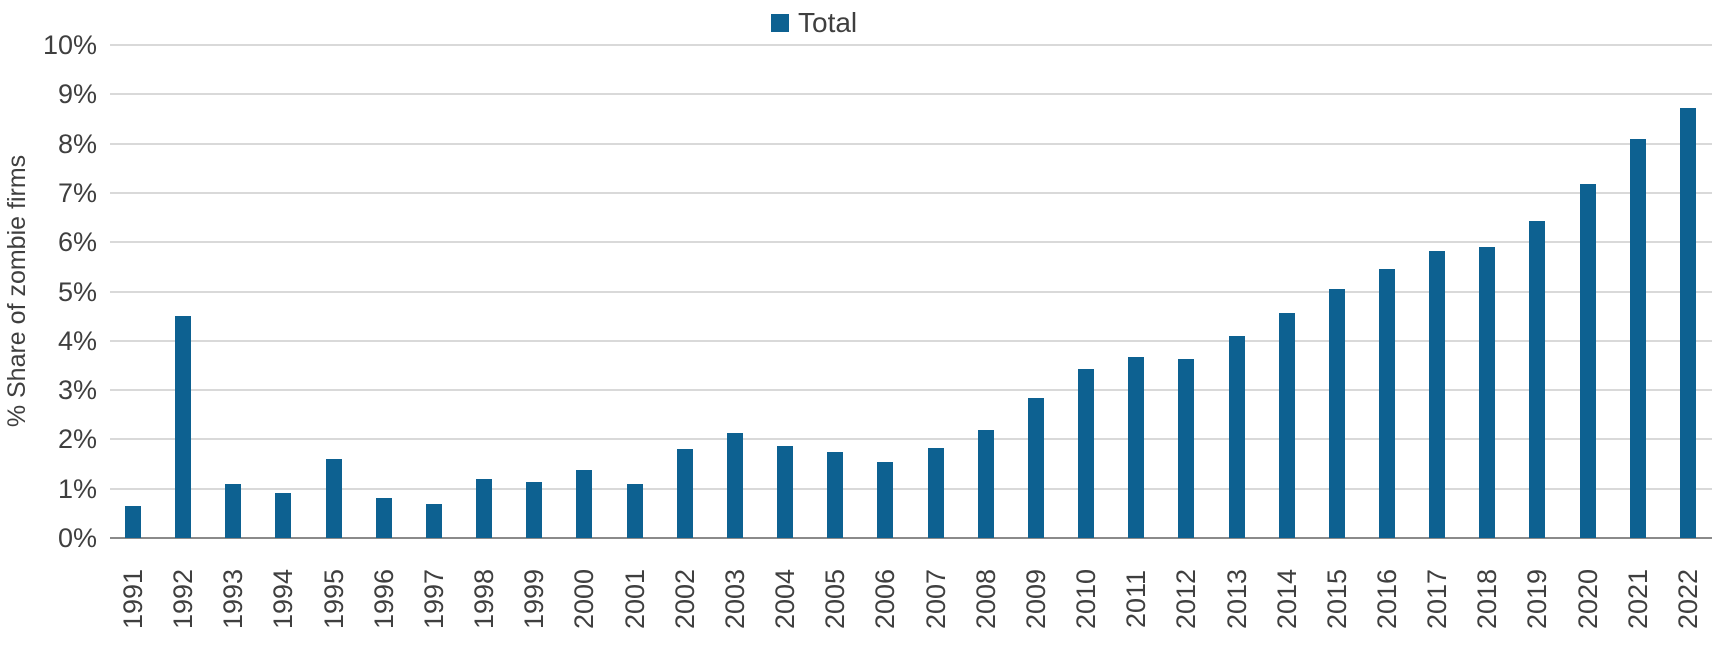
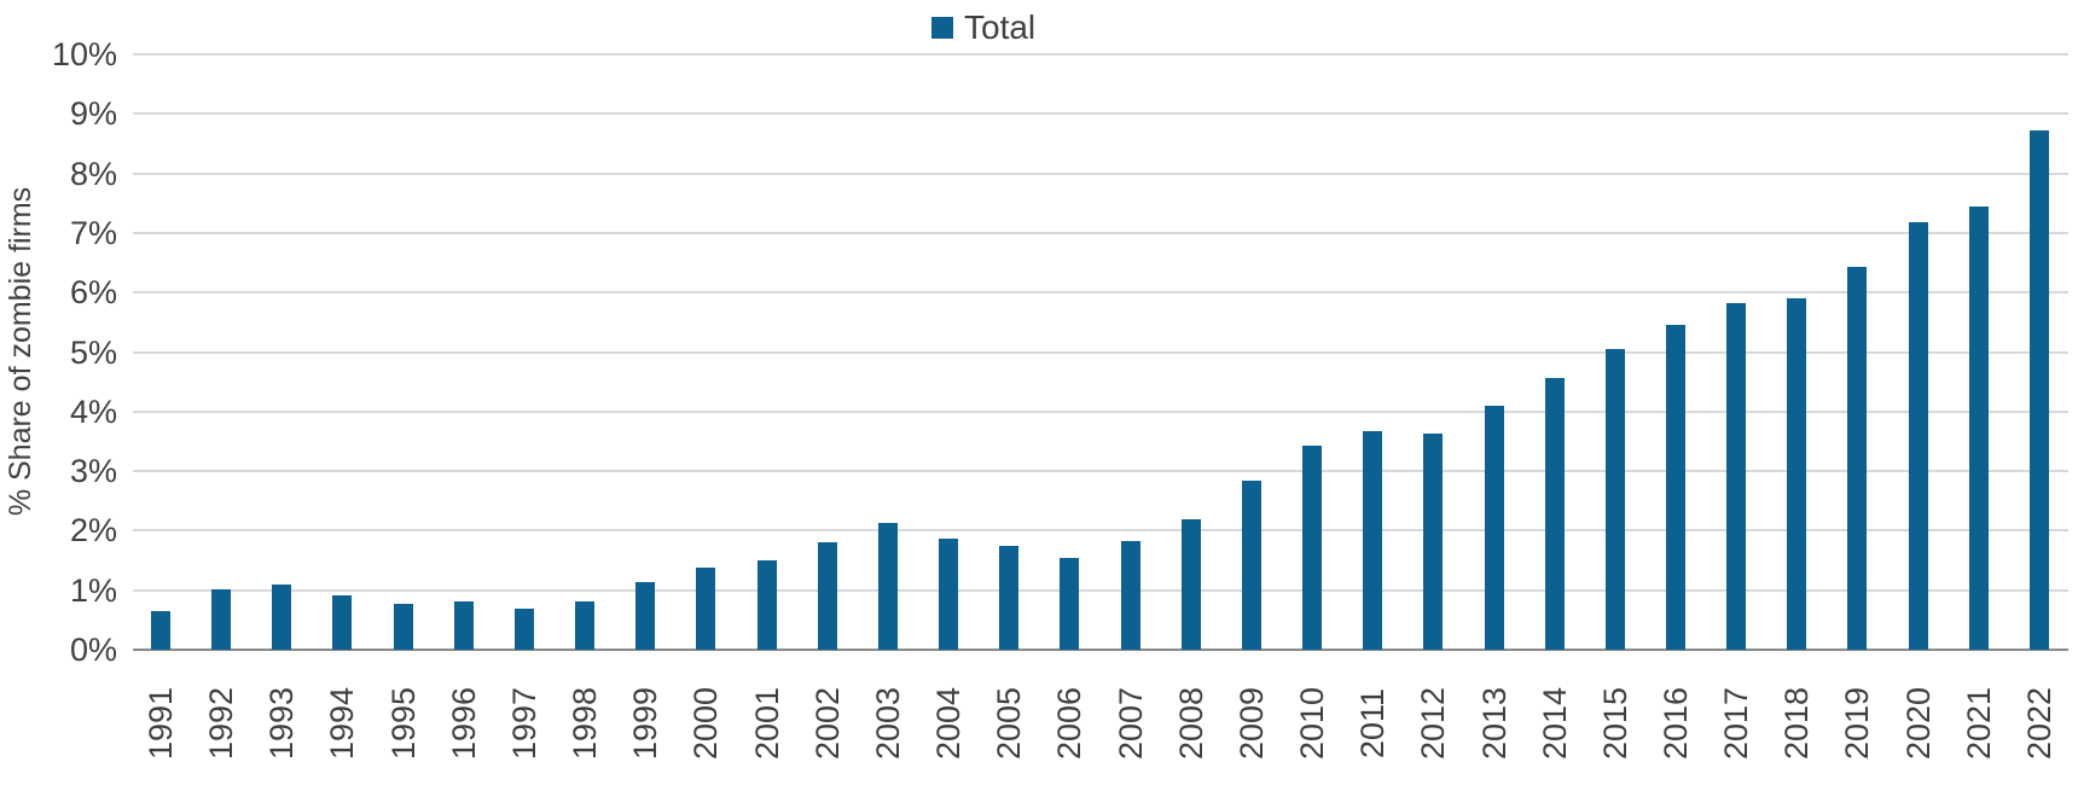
1992: 4.5% -> 1.0%
1995: 1.6% -> 0.8%
1998: 1.2% -> 0.8%
2001: 1.1% -> 1.5%
2021: 8.1% -> 7.5%
